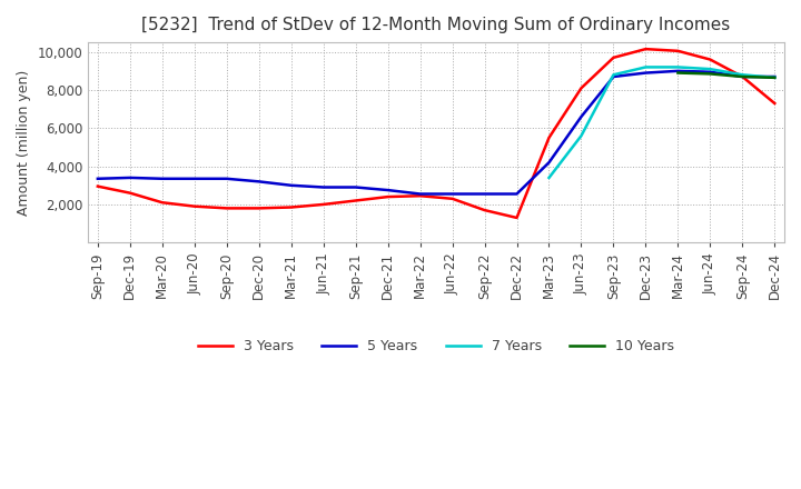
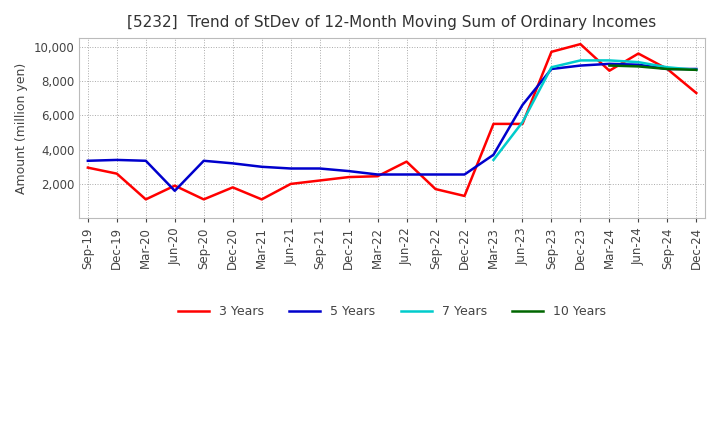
3 Years/Mar-20: 2,100 -> 1,100
5 Years/Jun-20: 3,400 -> 1,600
3 Years/Sep-20: 1,800 -> 1,100
3 Years/Mar-21: 1,800 -> 1,100
3 Years/Jun-22: 2,300 -> 3,300
5 Years/Mar-23: 4,200 -> 3,700
3 Years/Jun-23: 8,100 -> 5,500
3 Years/Mar-24: 10,000 -> 8,600
